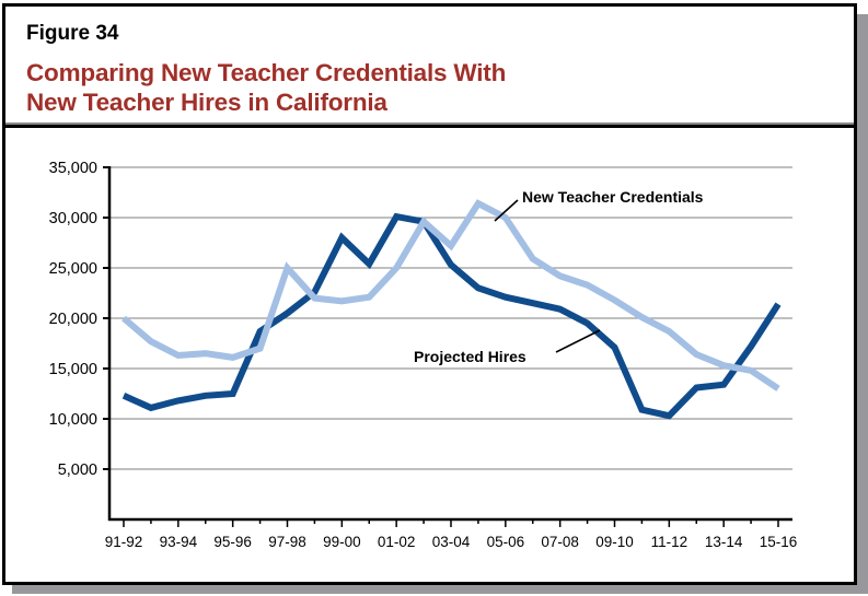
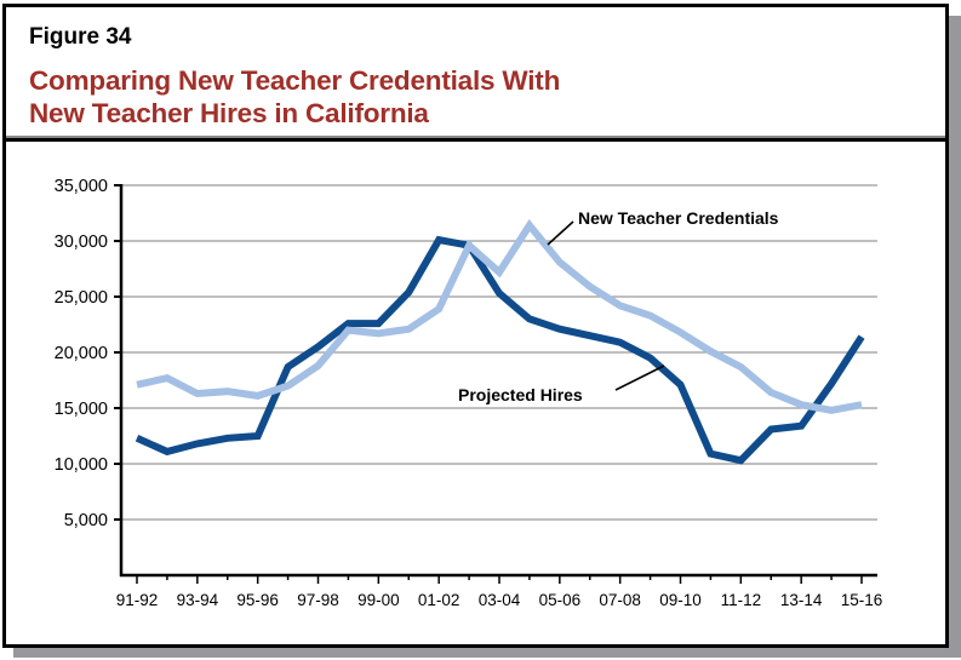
New Teacher Credentials/91-92: 20000 -> 17000
New Teacher Credentials/97-98: 25000 -> 19000
Projected Hires/99-00: 28000 -> 23000
New Teacher Credentials/01-02: 25000 -> 24000
New Teacher Credentials/05-06: 30000 -> 28000
New Teacher Credentials/15-16: 13000 -> 15000
